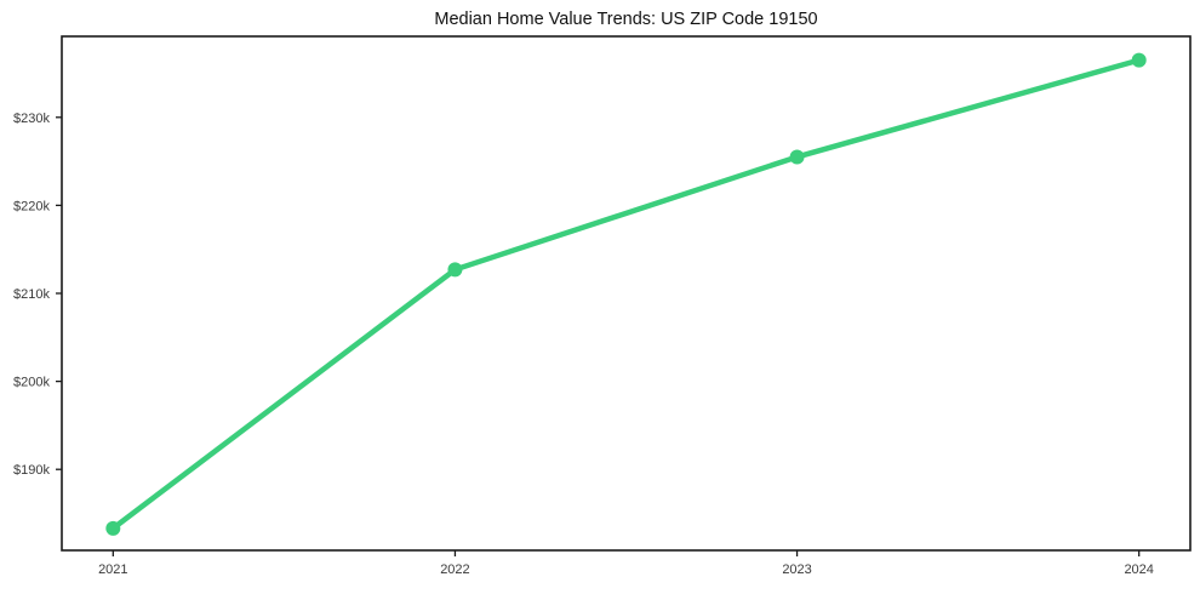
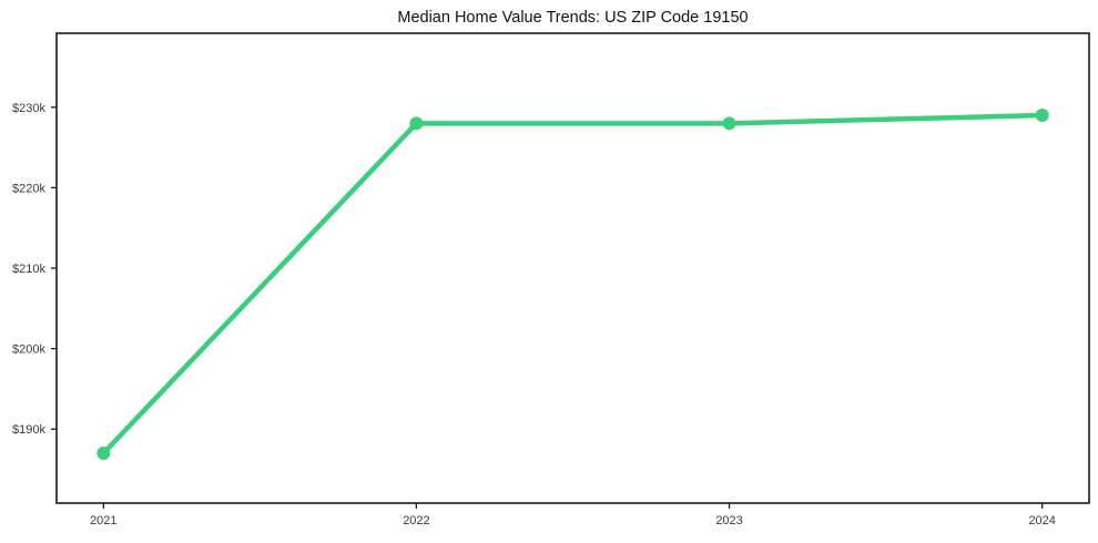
2021: $183k -> $187k
2022: $213k -> $228k
2023: $226k -> $228k
2024: $236k -> $229k
